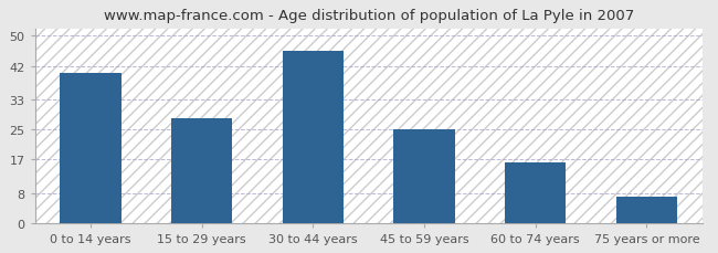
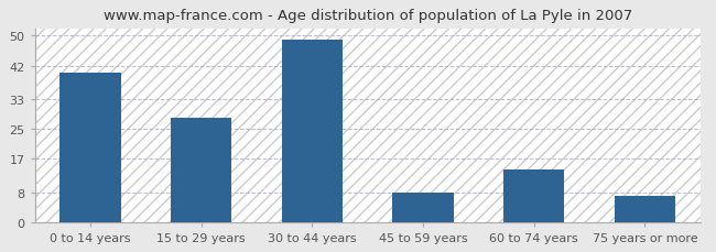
30 to 44 years: 46 -> 49
45 to 59 years: 25 -> 8
60 to 74 years: 16 -> 14
